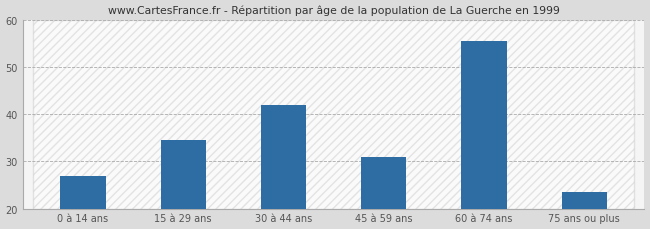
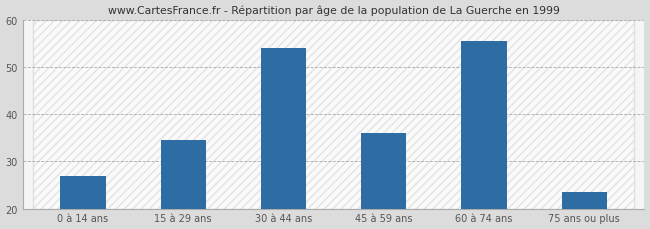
30 à 44 ans: 42.0 -> 54.0
45 à 59 ans: 31.0 -> 36.0
